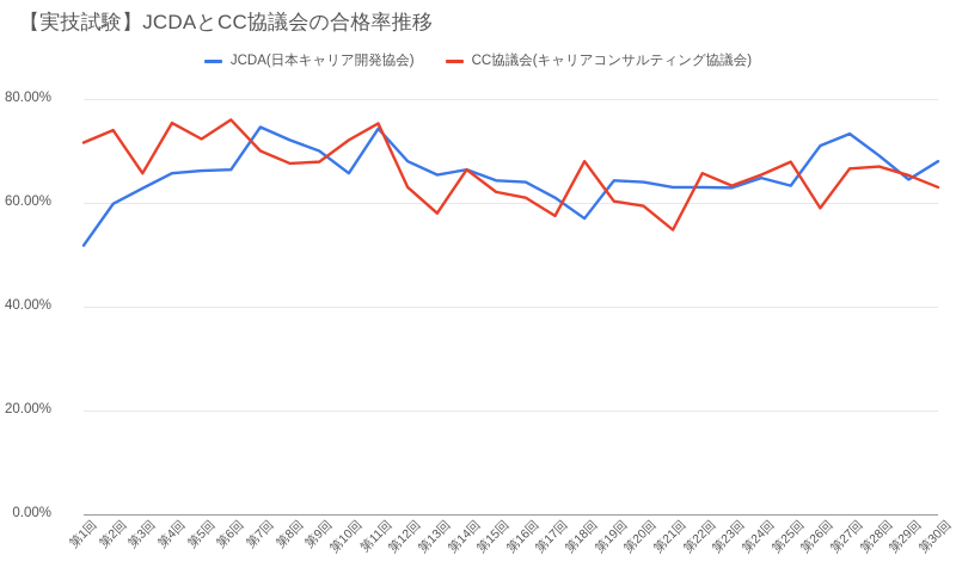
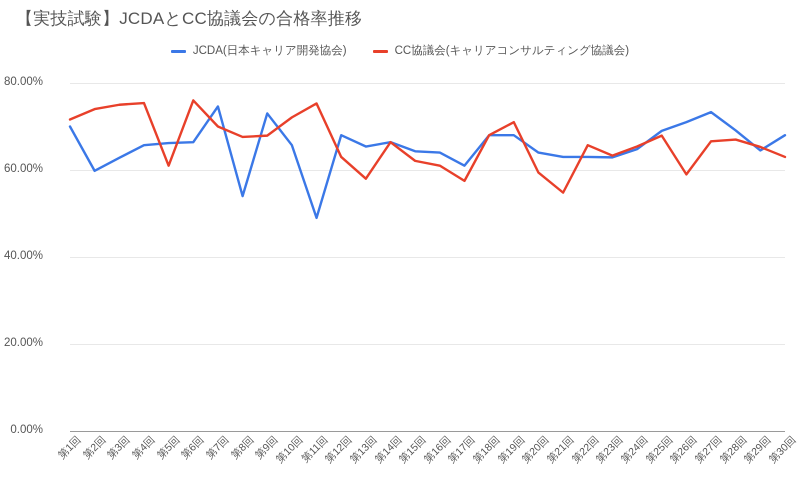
JCDA(日本キャリア開発協会)/第1回: 52% -> 70%
CC協議会(キャリアコンサルティング協議会)/第3回: 66% -> 75%
CC協議会(キャリアコンサルティング協議会)/第5回: 72% -> 61%
JCDA(日本キャリア開発協会)/第8回: 72% -> 54%
JCDA(日本キャリア開発協会)/第9回: 70% -> 73%
JCDA(日本キャリア開発協会)/第11回: 74% -> 49%
JCDA(日本キャリア開発協会)/第18回: 57% -> 68%
JCDA(日本キャリア開発協会)/第19回: 64% -> 68%
CC協議会(キャリアコンサルティング協議会)/第19回: 60% -> 71%
JCDA(日本キャリア開発協会)/第25回: 63% -> 69%
